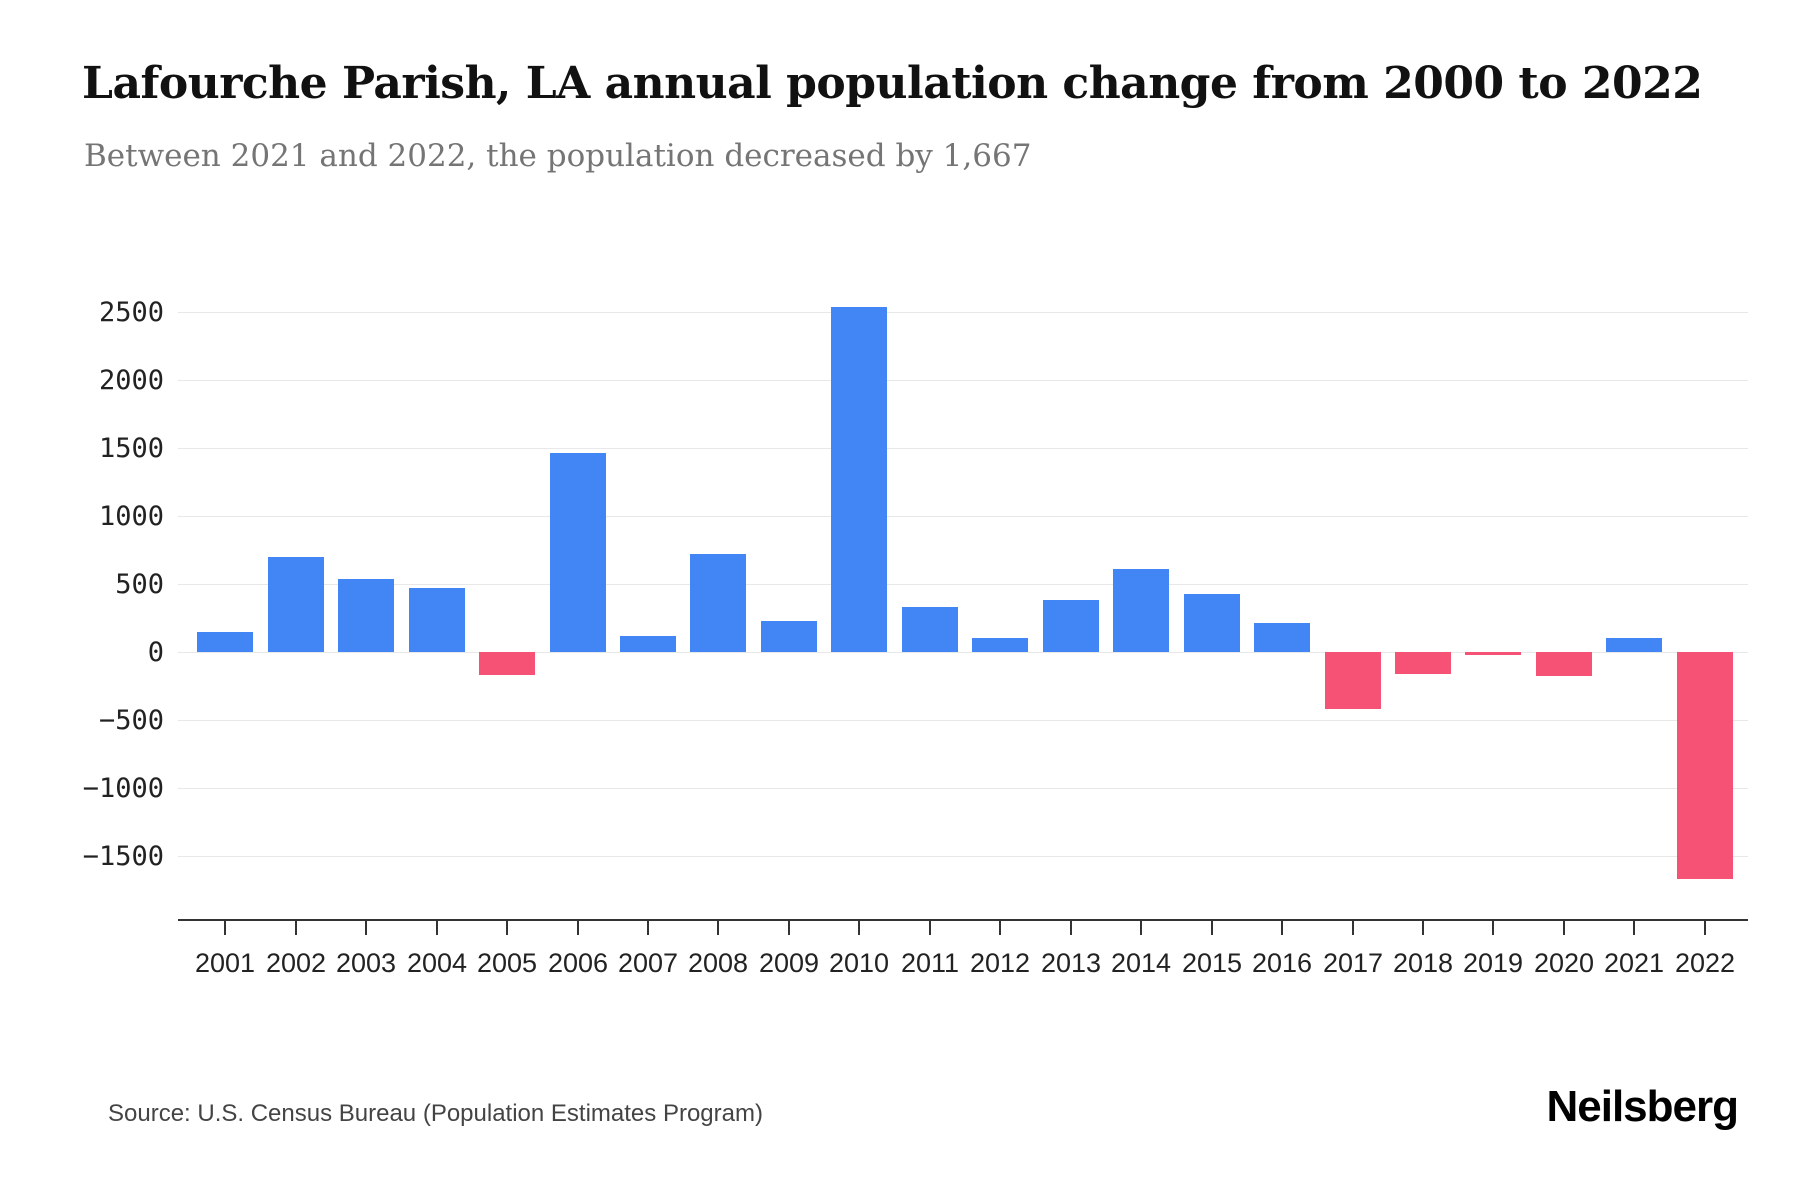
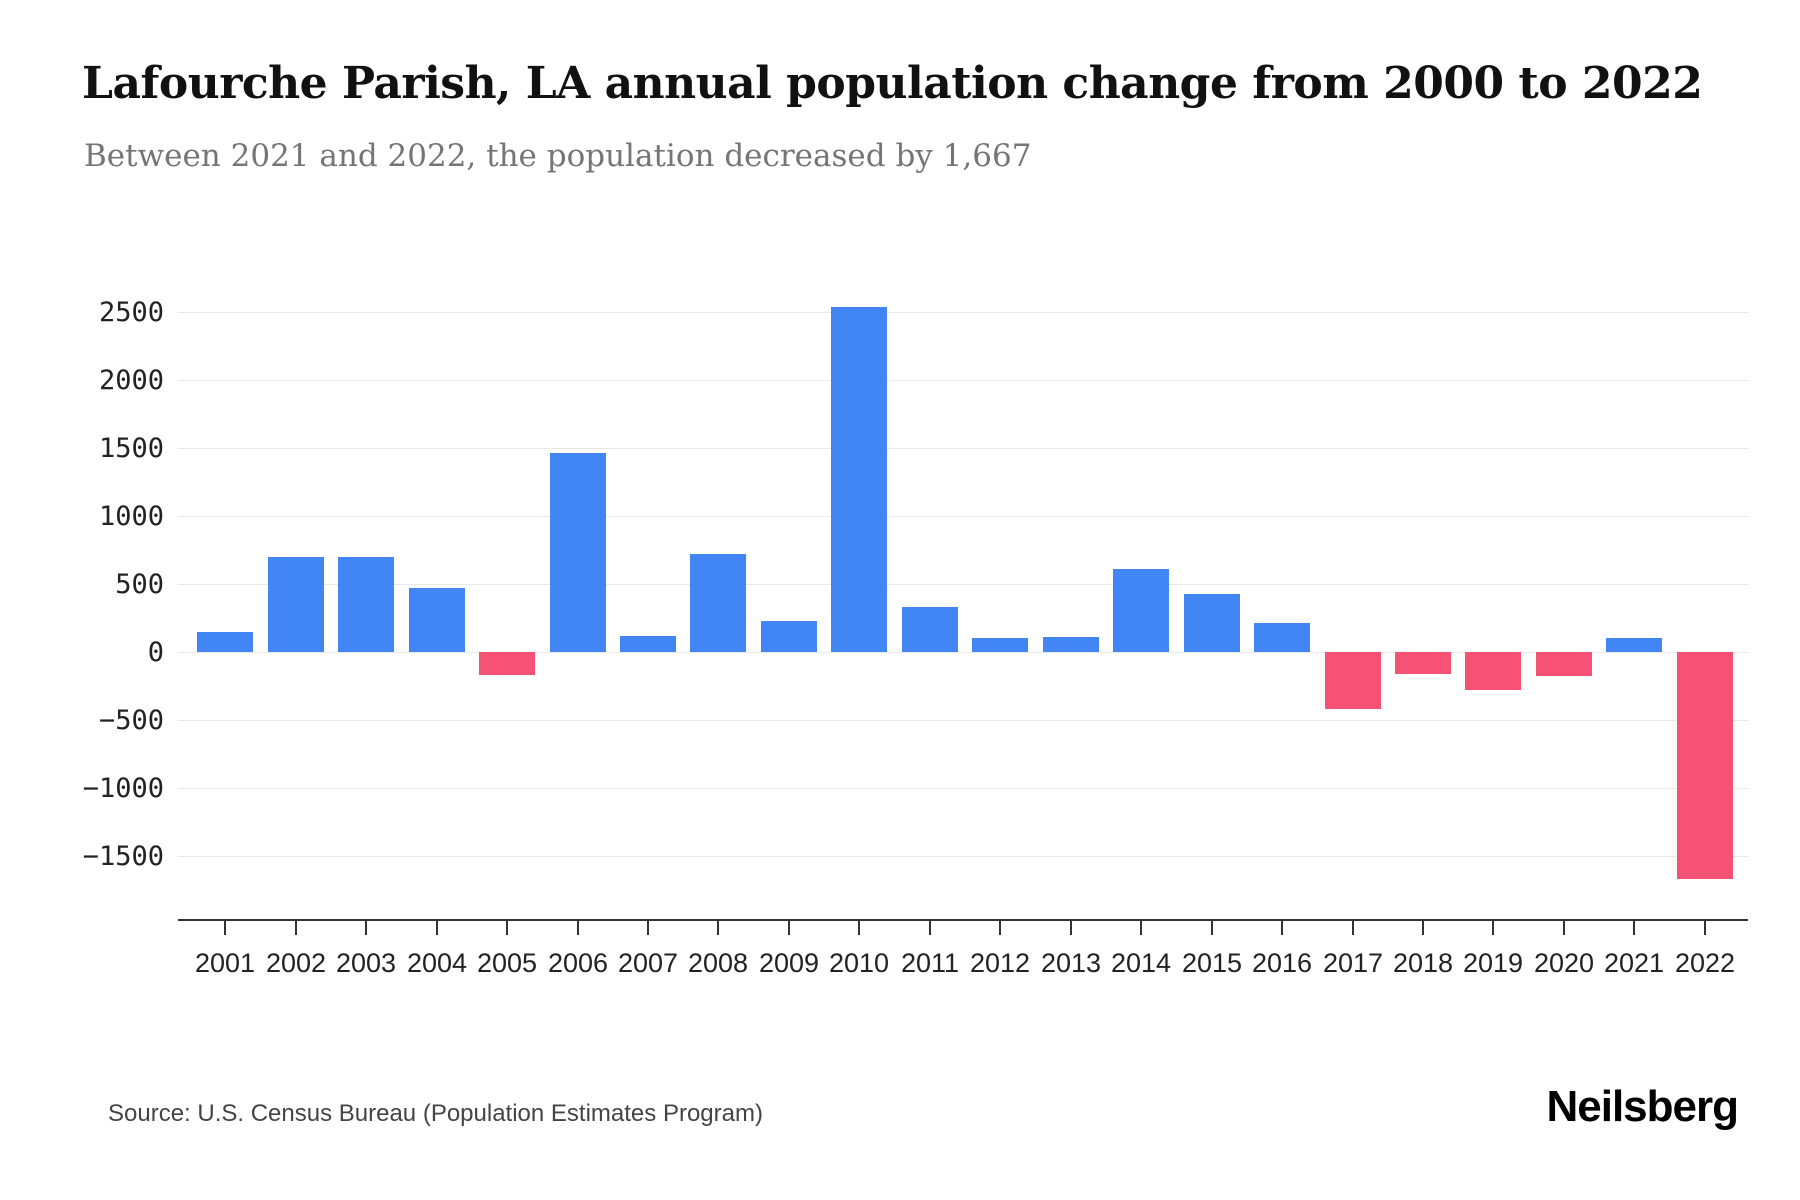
2003: 540 -> 700
2013: 380 -> 110
2019: -20 -> -280
